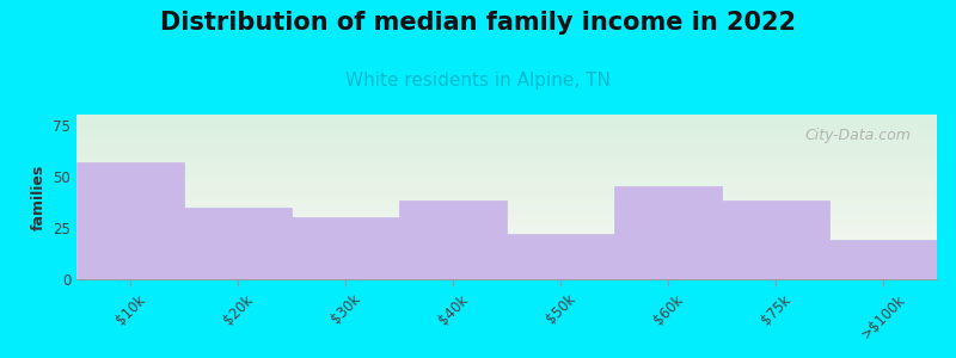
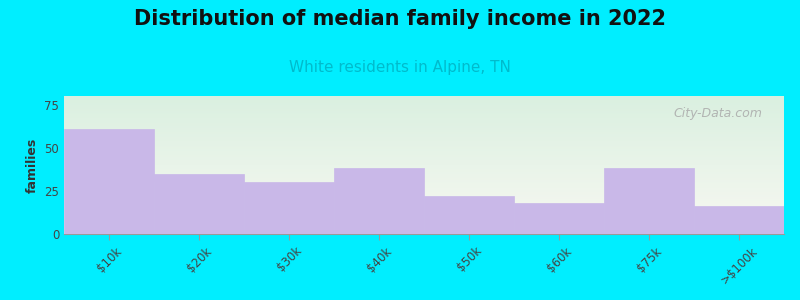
$10k: 57 -> 61
$60k: 45 -> 18
>$100k: 19 -> 16
